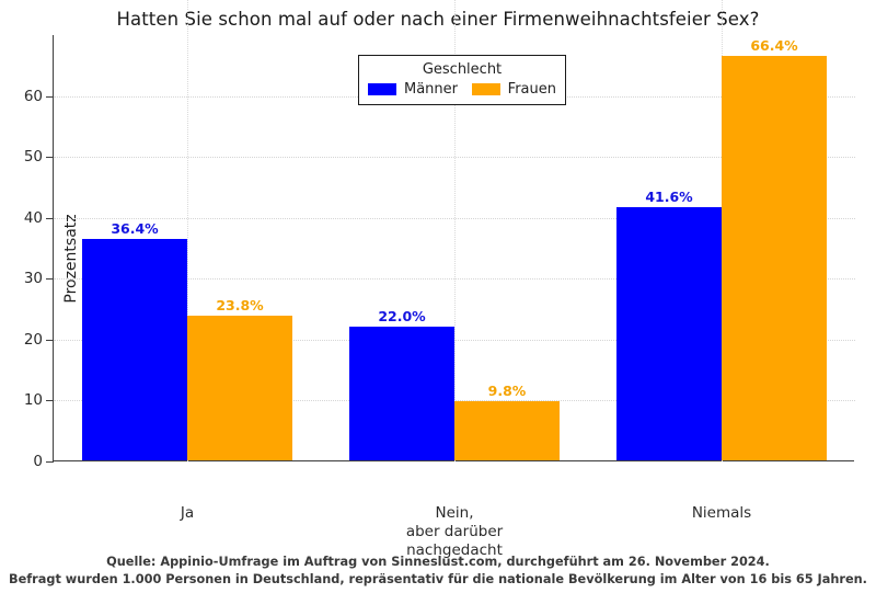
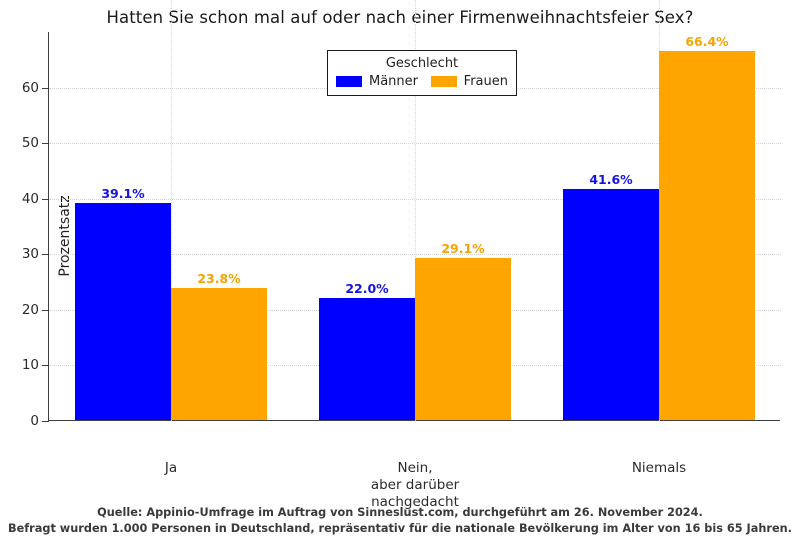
Männer/Ja: 36.4% -> 39.1%
Frauen/Nein, aber darüber nachgedacht: 9.8% -> 29.1%
